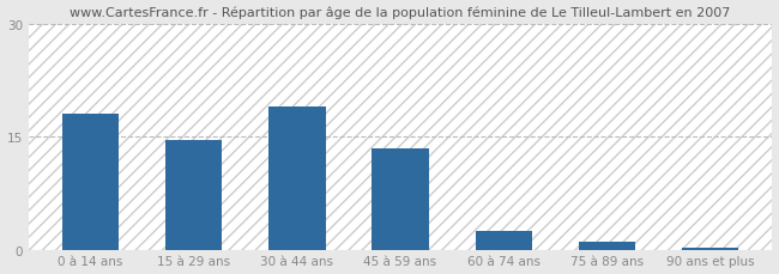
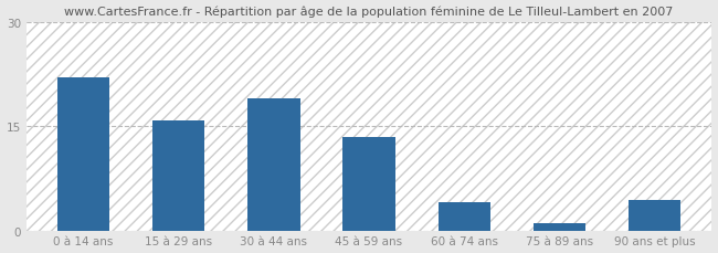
0 à 14 ans: 18.0 -> 22.0
15 à 29 ans: 14.5 -> 15.8
60 à 74 ans: 2.5 -> 4.0
90 ans et plus: 0.2 -> 4.4
